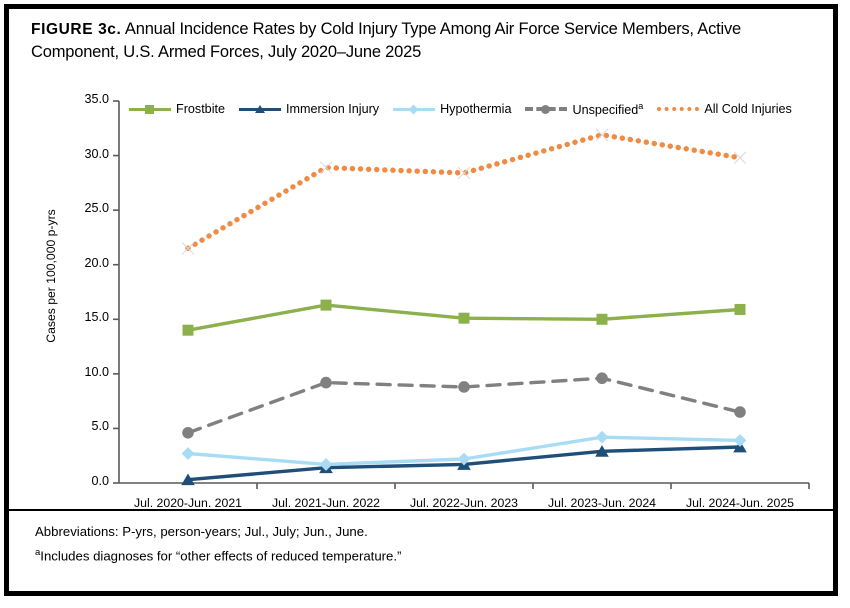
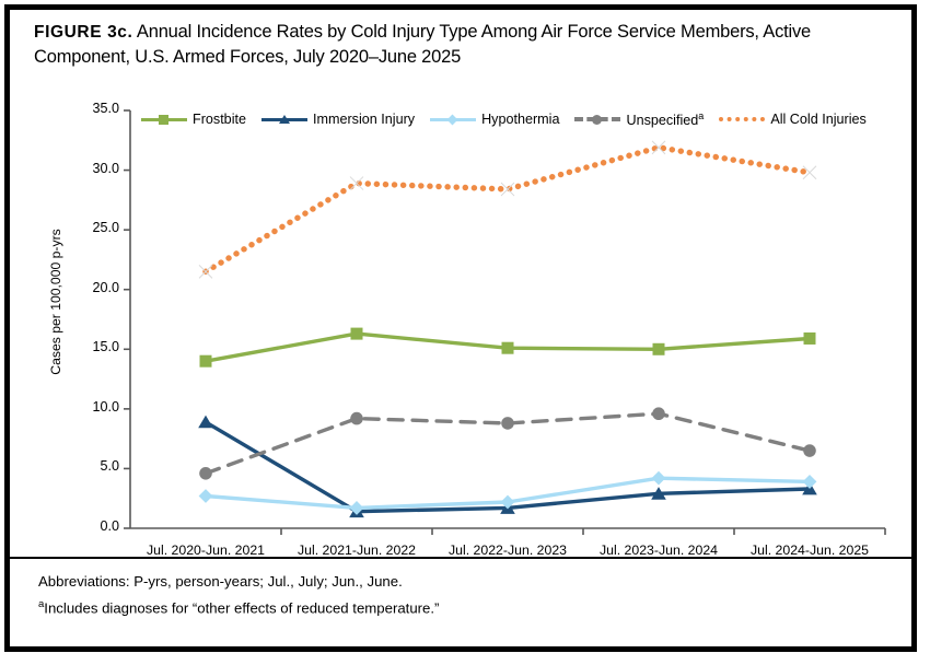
Immersion Injury/Jul. 2020-Jun. 2021: 0.3 -> 8.9
